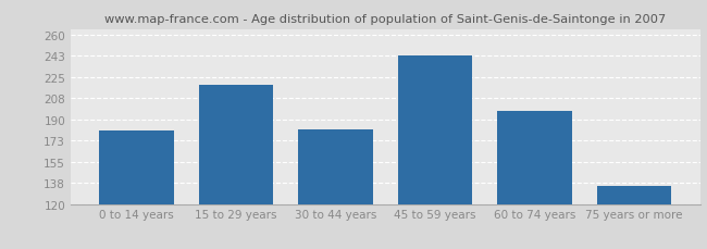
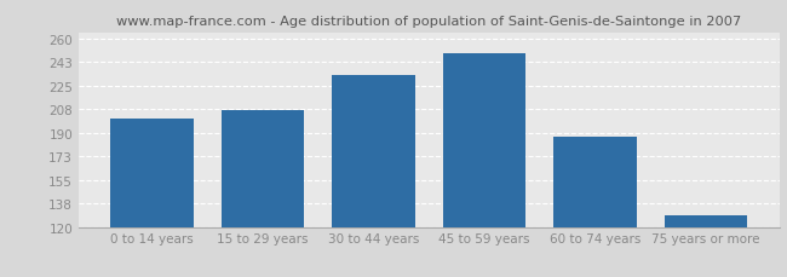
0 to 14 years: 181 -> 201
15 to 29 years: 219 -> 207
30 to 44 years: 182 -> 233
45 to 59 years: 243 -> 249
60 to 74 years: 197 -> 187
75 years or more: 135 -> 129
